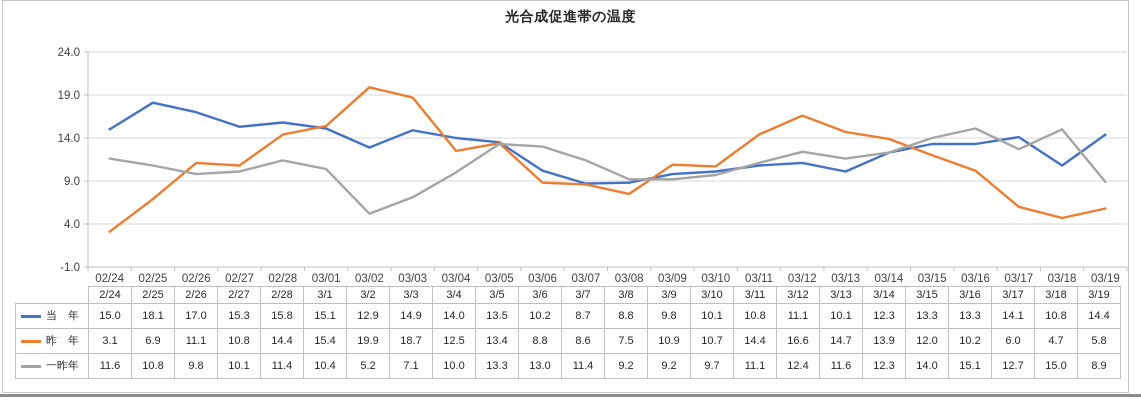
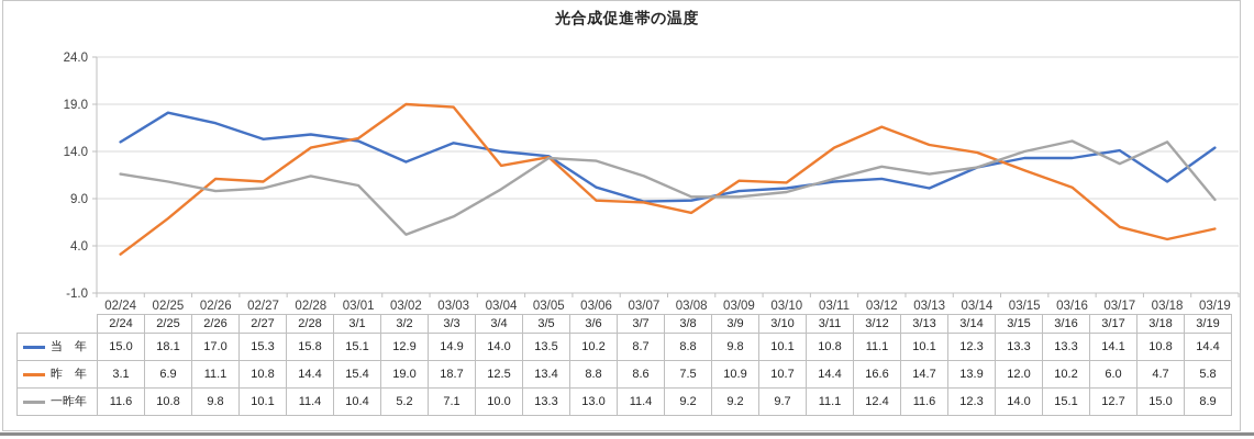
昨 年/03/02: 19.9 -> 19.0
